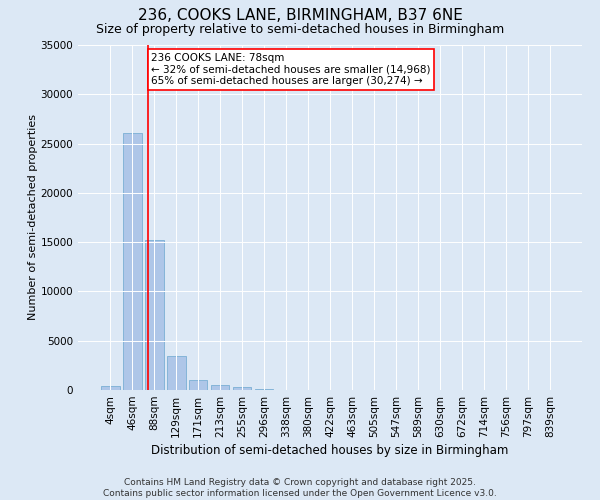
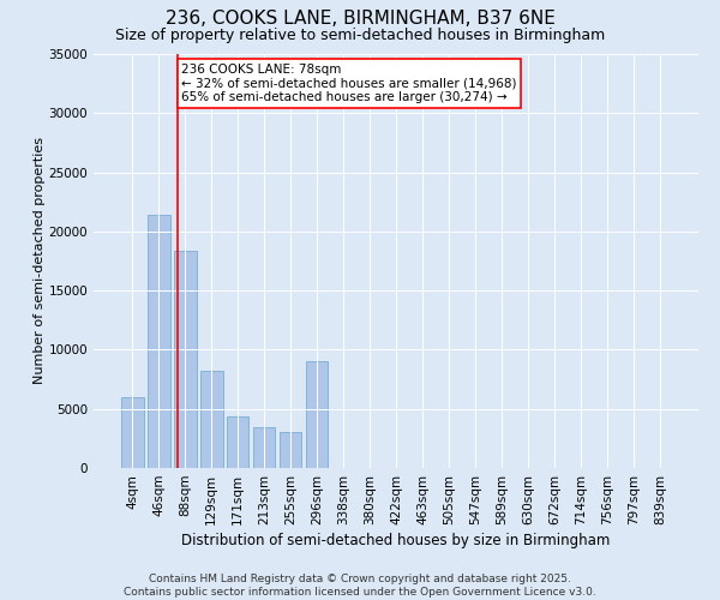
4sqm: 400 -> 6000
46sqm: 26100 -> 21400
88sqm: 15200 -> 18400
129sqm: 3400 -> 8200
171sqm: 1000 -> 4400
213sqm: 500 -> 3400
255sqm: 300 -> 3000
296sqm: 100 -> 9000
